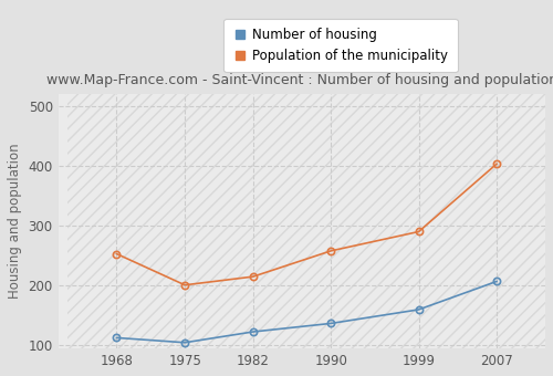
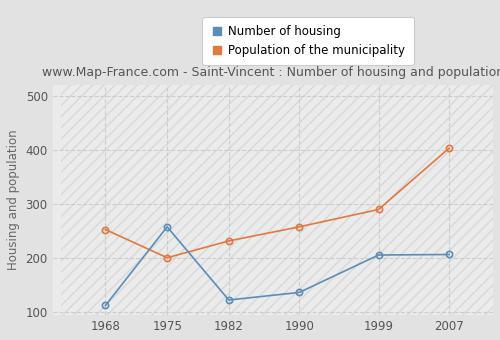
Number of housing/1975: 105 -> 258
Population of the municipality/1982: 215 -> 232
Number of housing/1999: 160 -> 206
